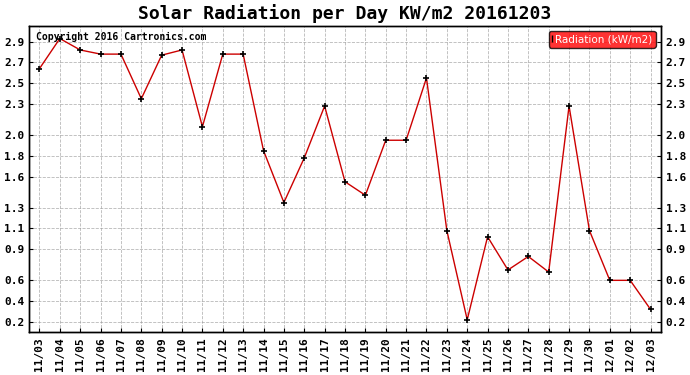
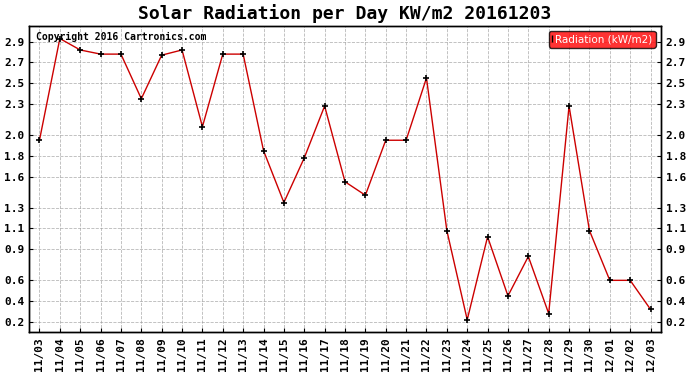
11/03: 2.64 -> 1.95
11/26: 0.70 -> 0.45
11/28: 0.68 -> 0.28
